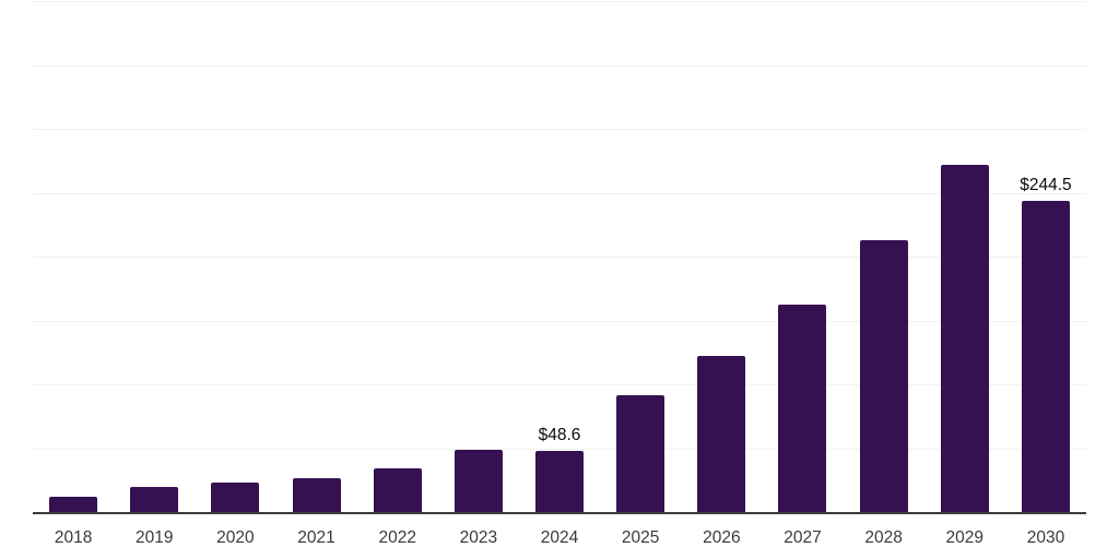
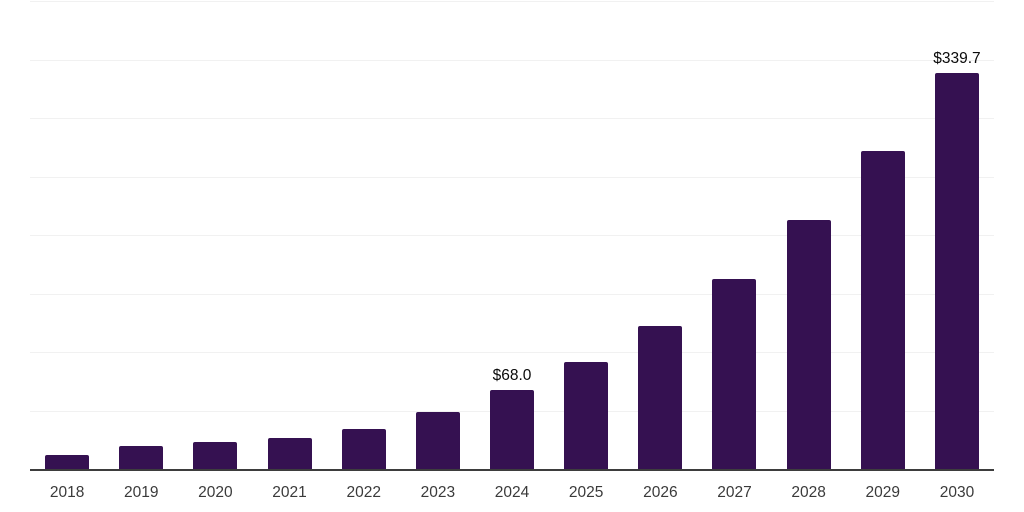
2024: $48.6 -> $68.0
2030: $244.5 -> $339.7
